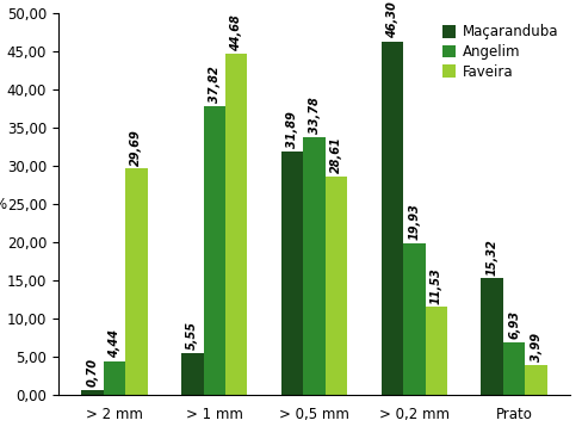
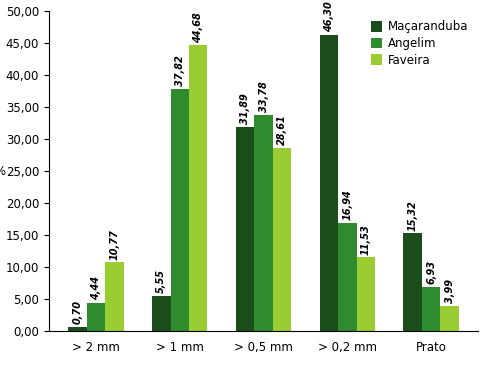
Faveira/> 2 mm: 29,69 -> 10,77
Angelim/> 0,2 mm: 19,93 -> 16,94
